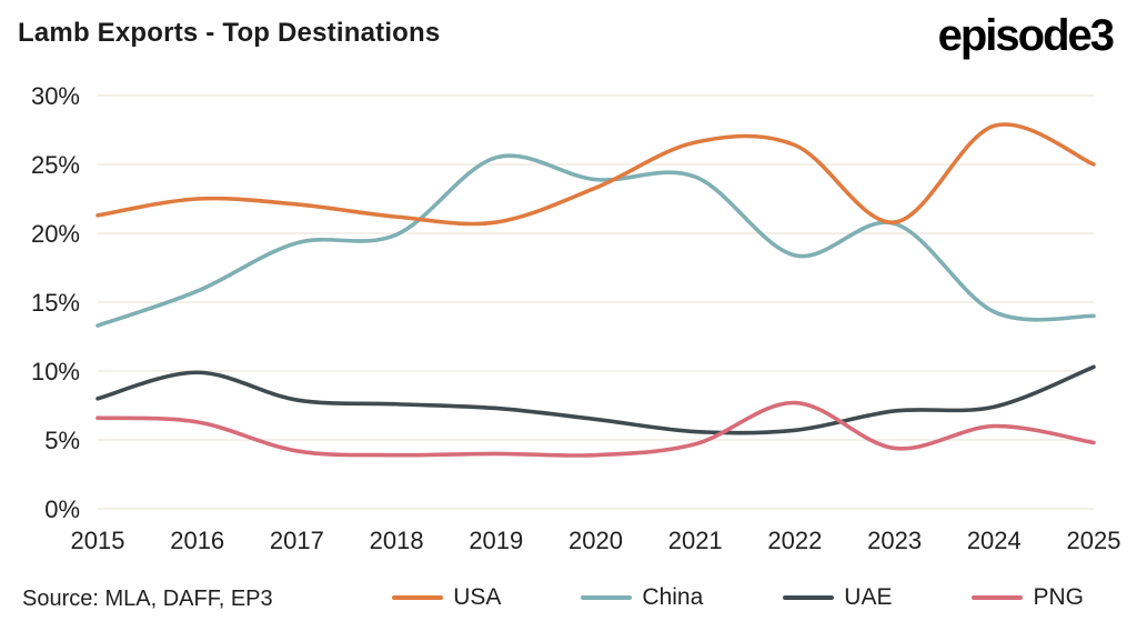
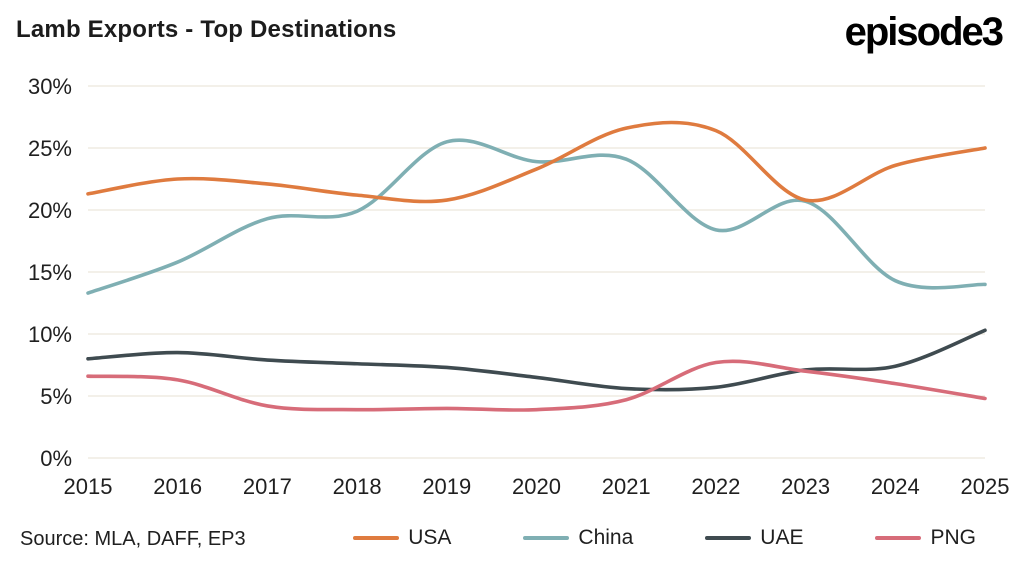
UAE/2016: 9.9% -> 8.5%
PNG/2023: 4.4% -> 7.0%
USA/2024: 27.8% -> 23.6%
